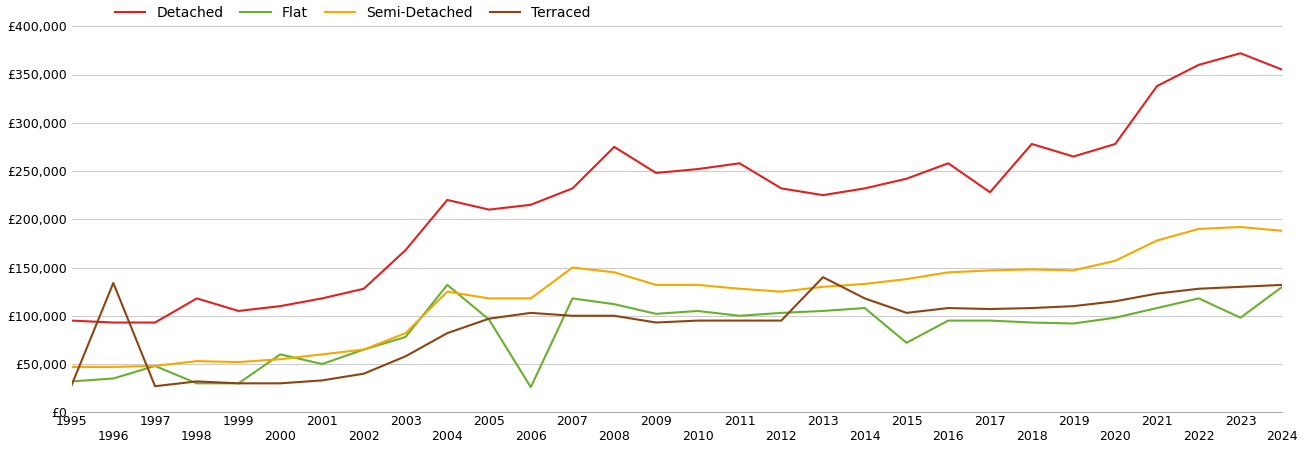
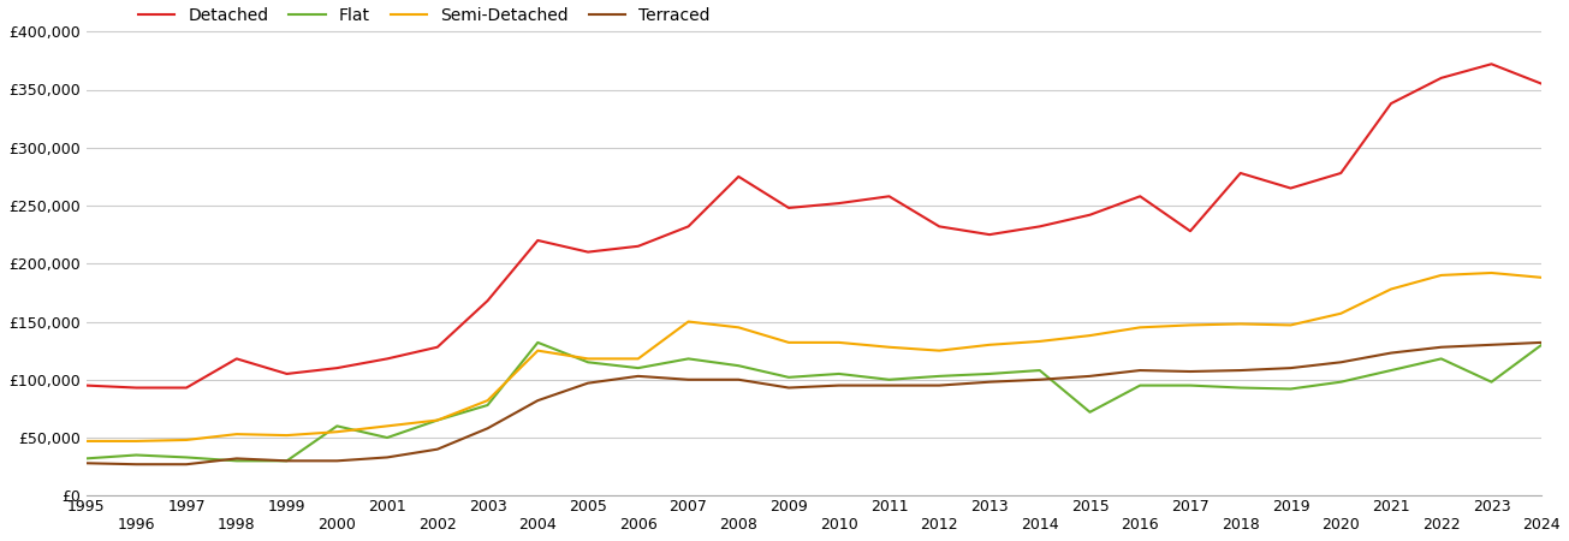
Terraced/1996: £134,000 -> £27,000
Flat/1997: £48,000 -> £33,000
Flat/2005: £96,000 -> £115,000
Flat/2006: £26,000 -> £110,000
Terraced/2013: £140,000 -> £98,000
Terraced/2014: £118,000 -> £100,000
